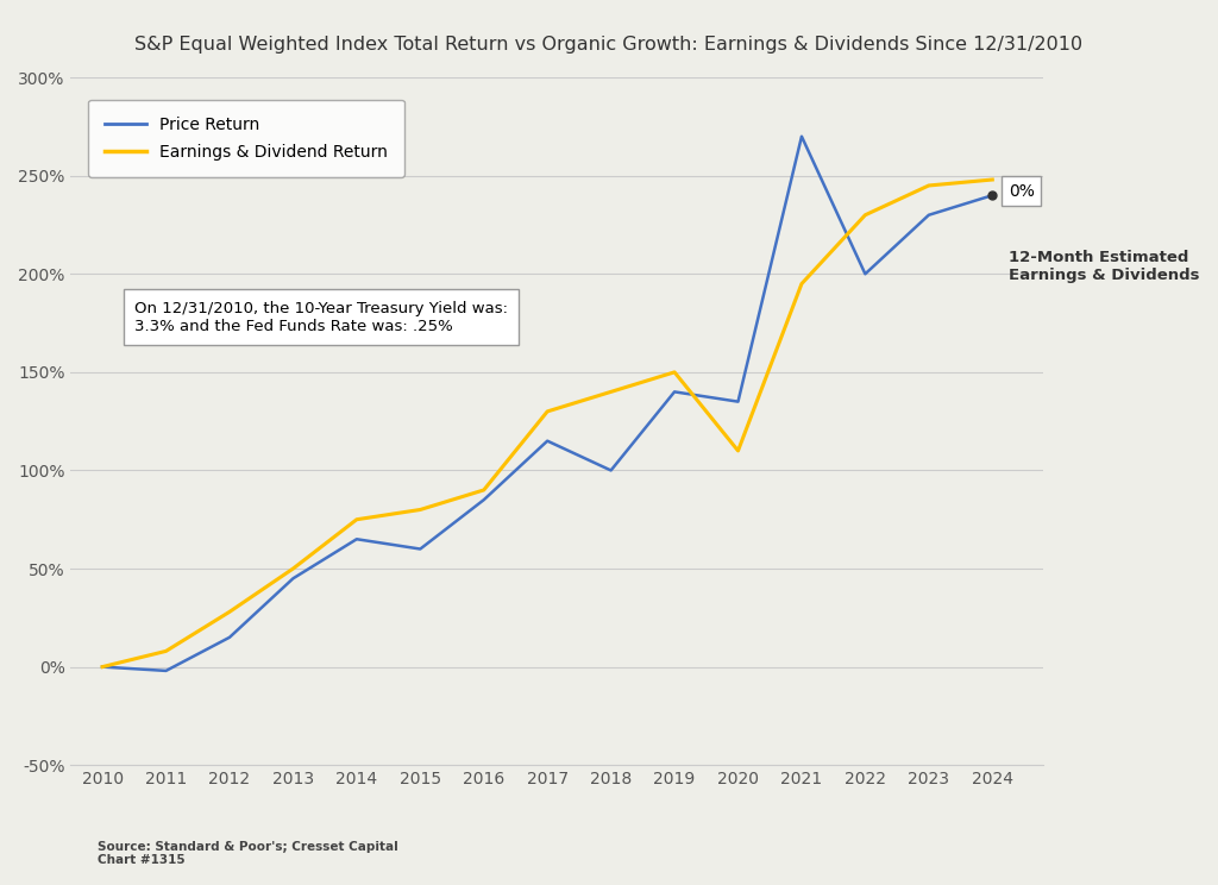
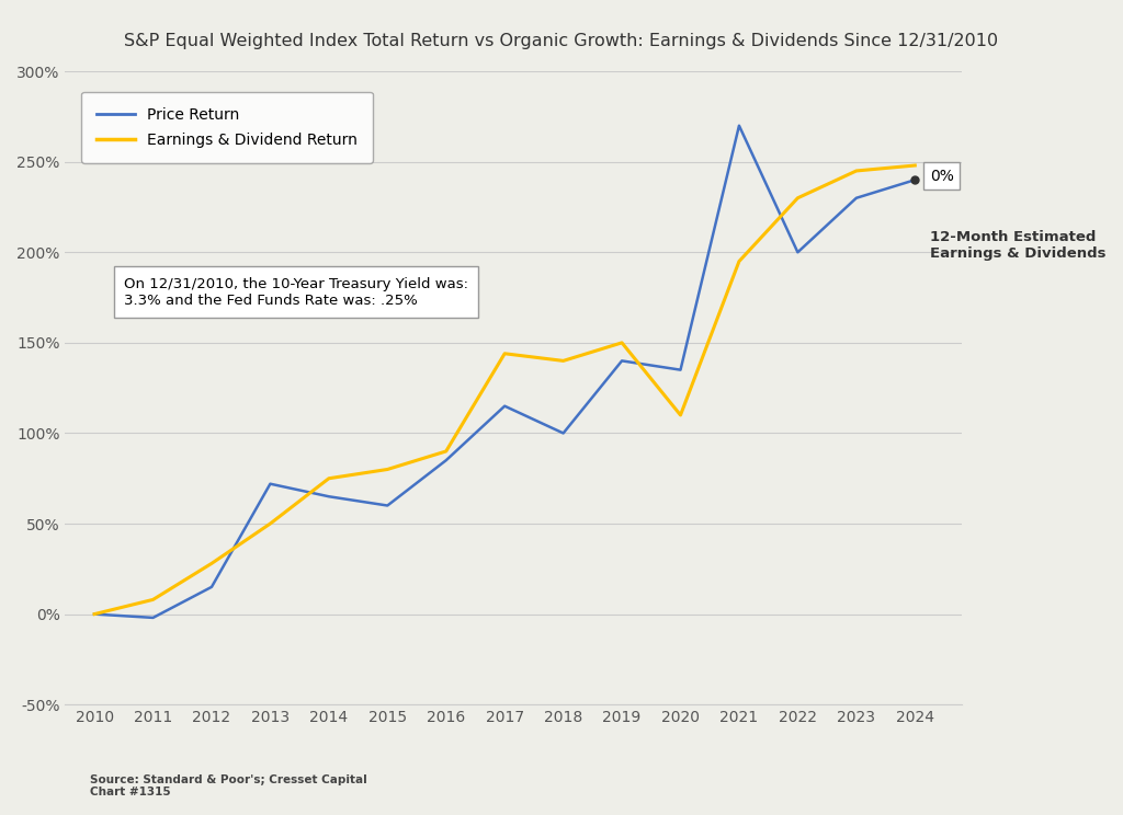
Price Return/2013: 45% -> 72%
Earnings & Dividend Return/2017: 130% -> 144%
